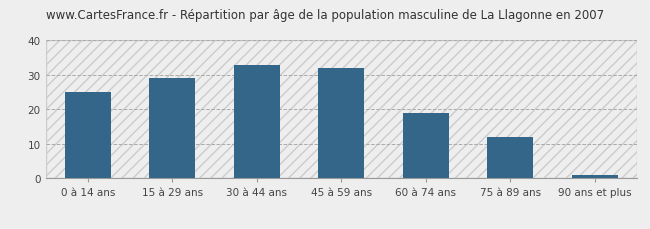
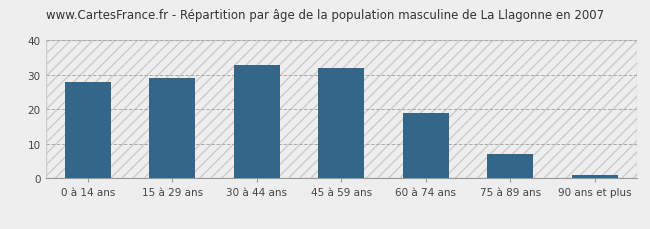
0 à 14 ans: 25 -> 28
75 à 89 ans: 12 -> 7
